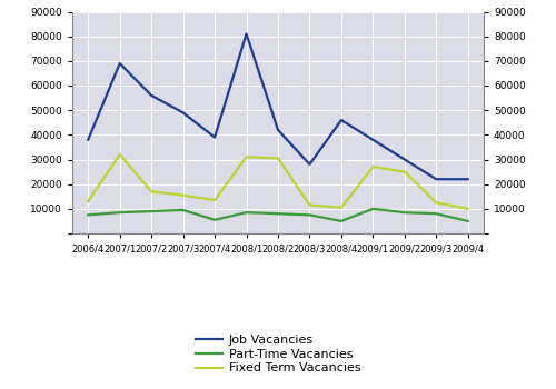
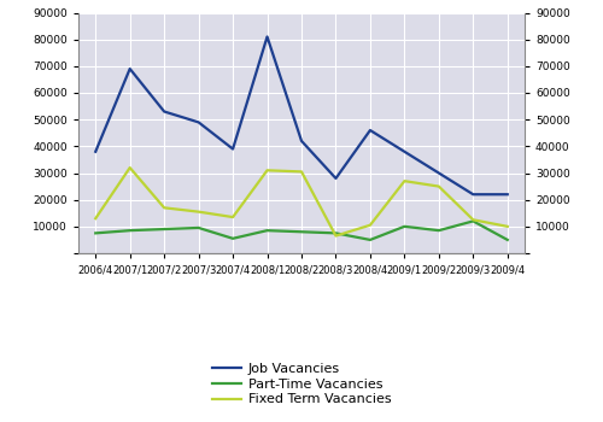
Job Vacancies/2007/2: 56000 -> 53000
Fixed Term Vacancies/2008/3: 11500 -> 6500
Part-Time Vacancies/2009/3: 8000 -> 12000
